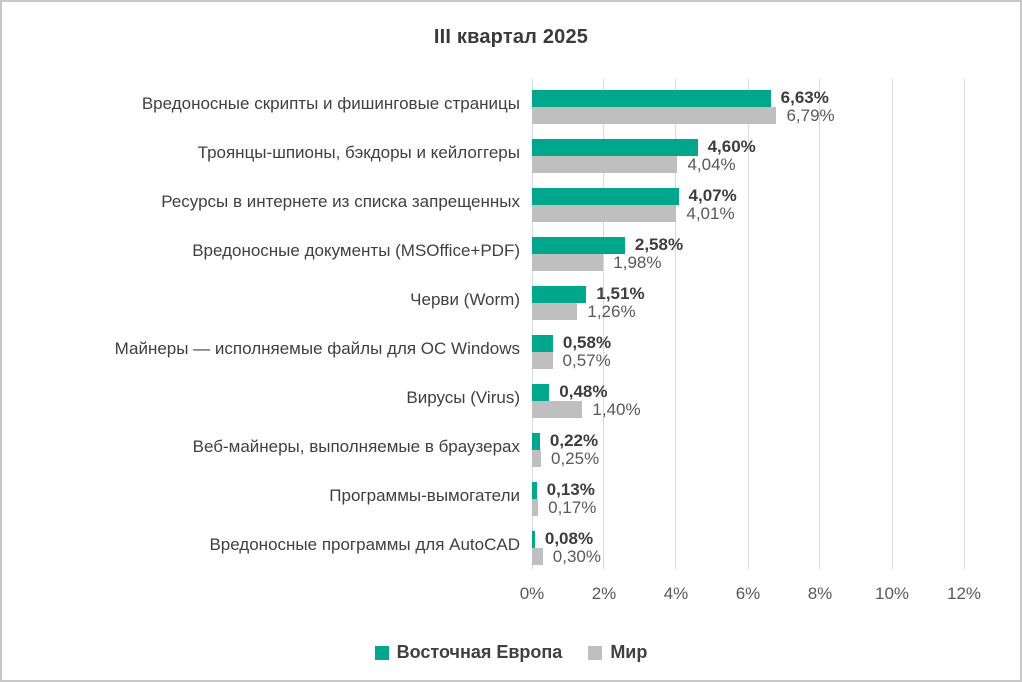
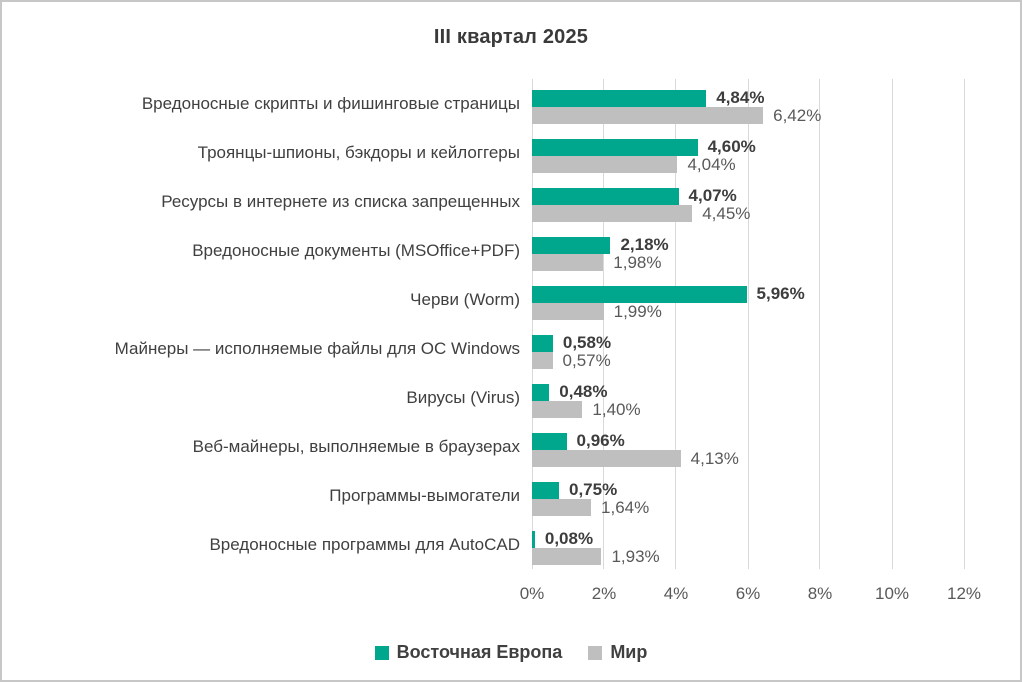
Восточная Европа/Вредоносные скрипты и фишинговые страницы: 6,63% -> 4,84%
Мир/Вредоносные скрипты и фишинговые страницы: 6,79% -> 6,42%
Мир/Ресурсы в интернете из списка запрещенных: 4,01% -> 4,45%
Восточная Европа/Вредоносные документы (MSOffice+PDF): 2,58% -> 2,18%
Восточная Европа/Черви (Worm): 1,51% -> 5,96%
Мир/Черви (Worm): 1,26% -> 1,99%
Восточная Европа/Веб-майнеры, выполняемые в браузерах: 0,22% -> 0,96%
Мир/Веб-майнеры, выполняемые в браузерах: 0,25% -> 4,13%
Восточная Европа/Программы-вымогатели: 0,13% -> 0,75%
Мир/Программы-вымогатели: 0,17% -> 1,64%
Мир/Вредоносные программы для AutoCAD: 0,30% -> 1,93%
